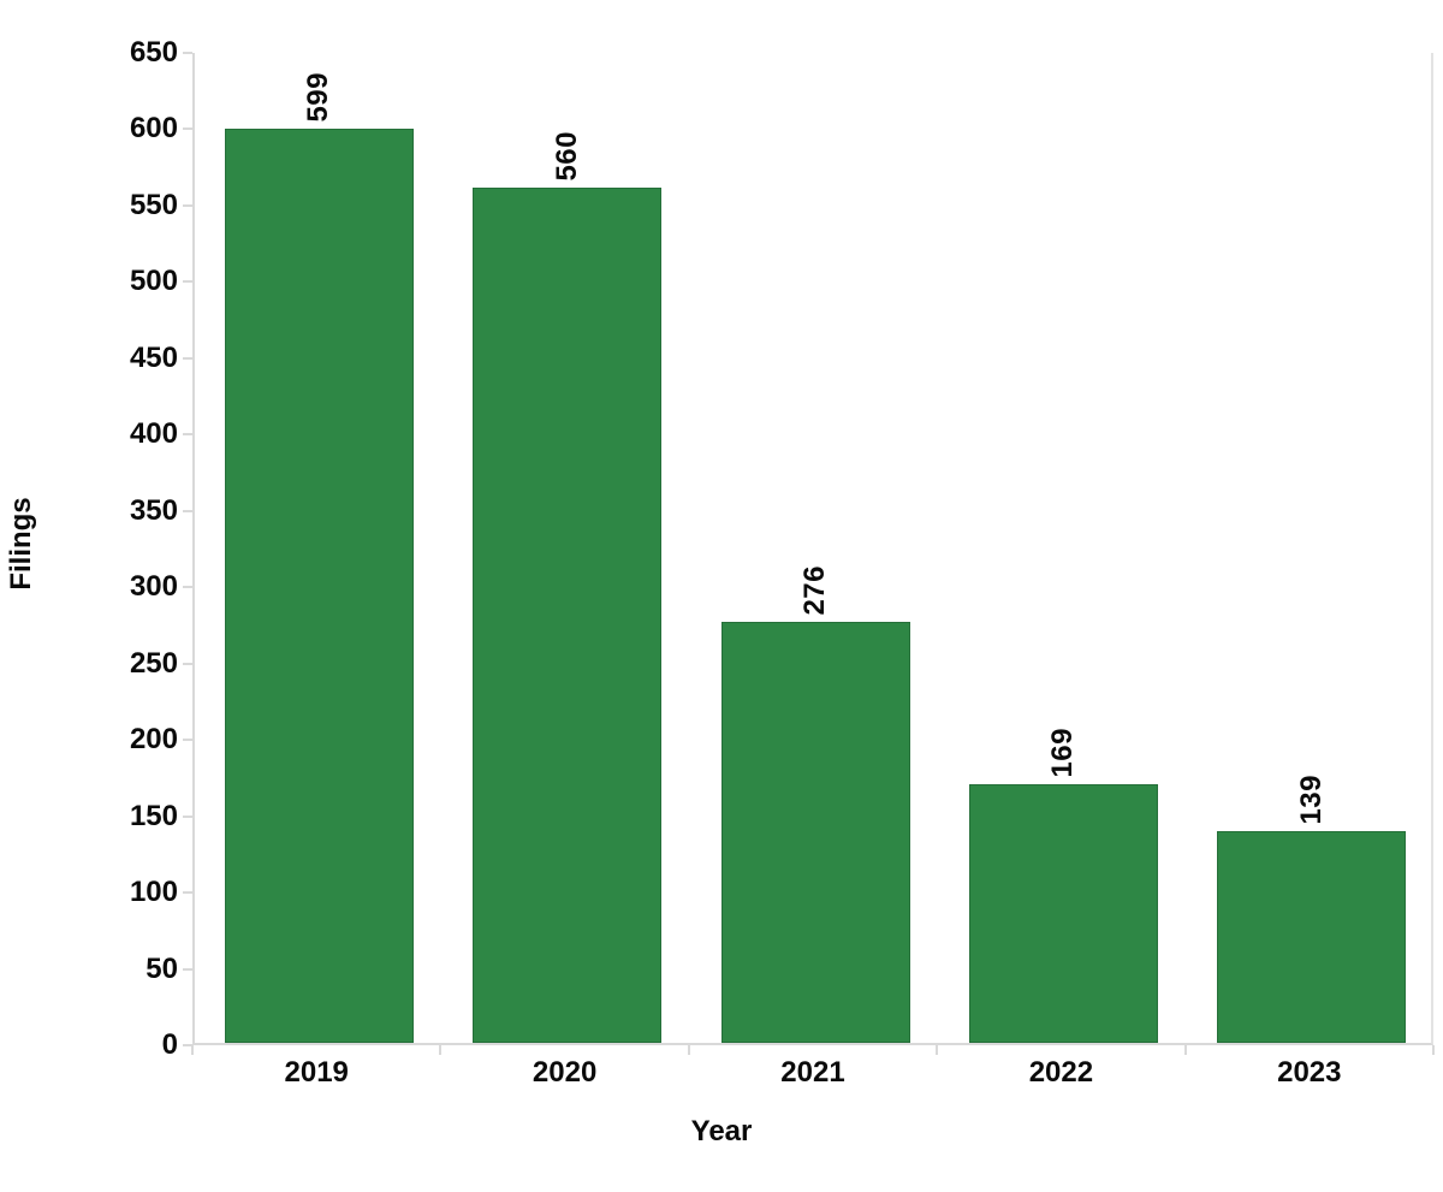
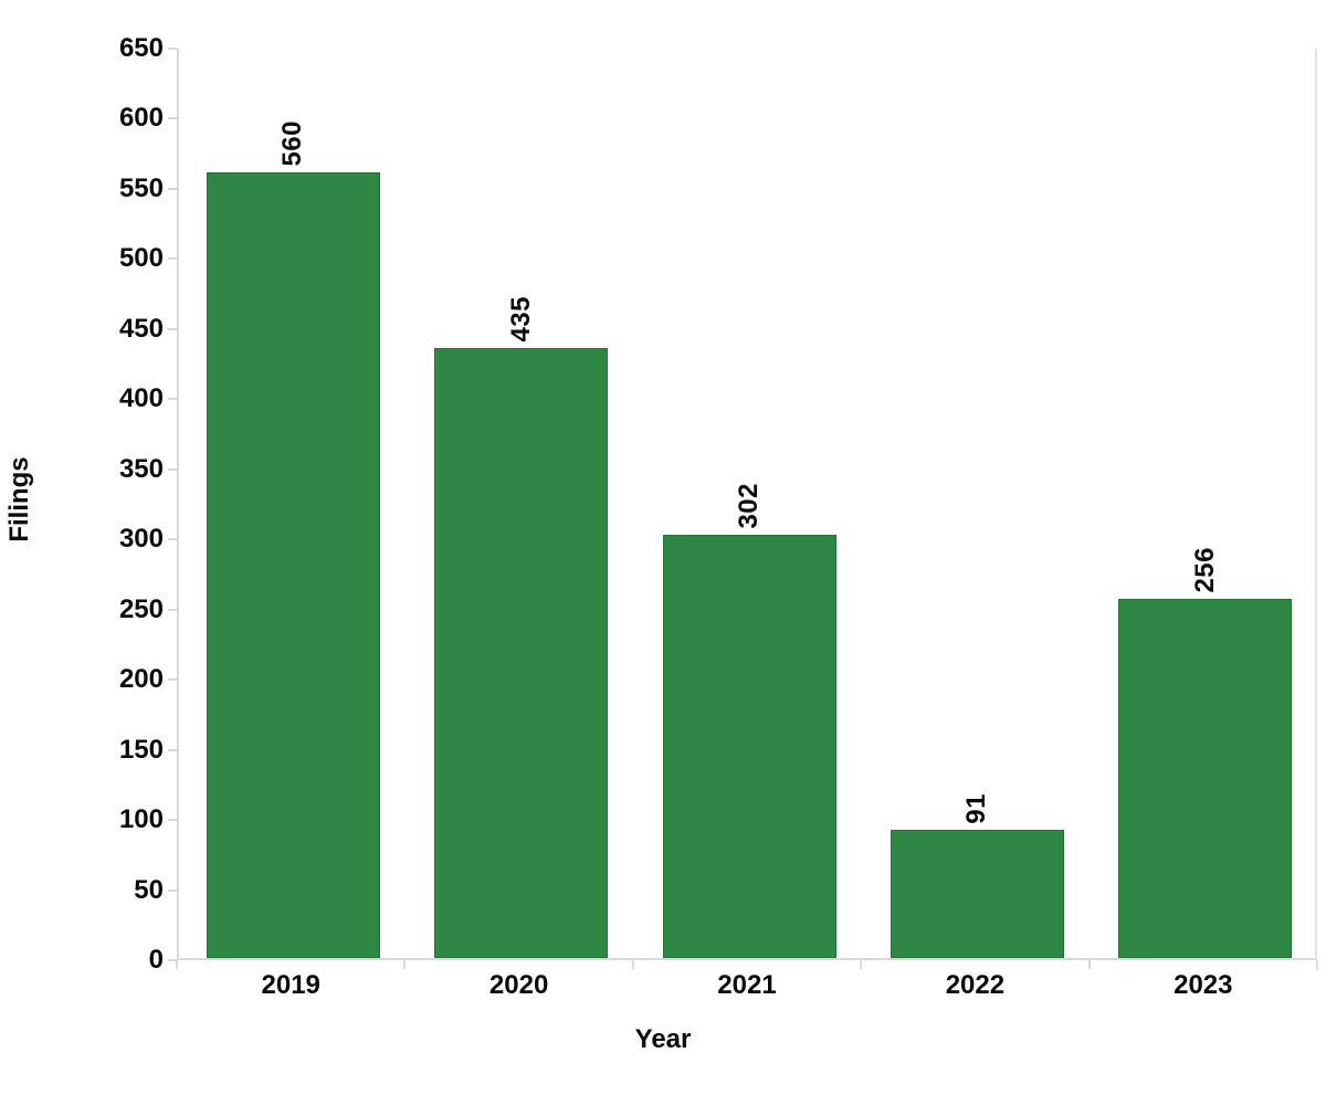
2019: 599 -> 560
2020: 560 -> 435
2021: 276 -> 302
2022: 169 -> 91
2023: 139 -> 256
